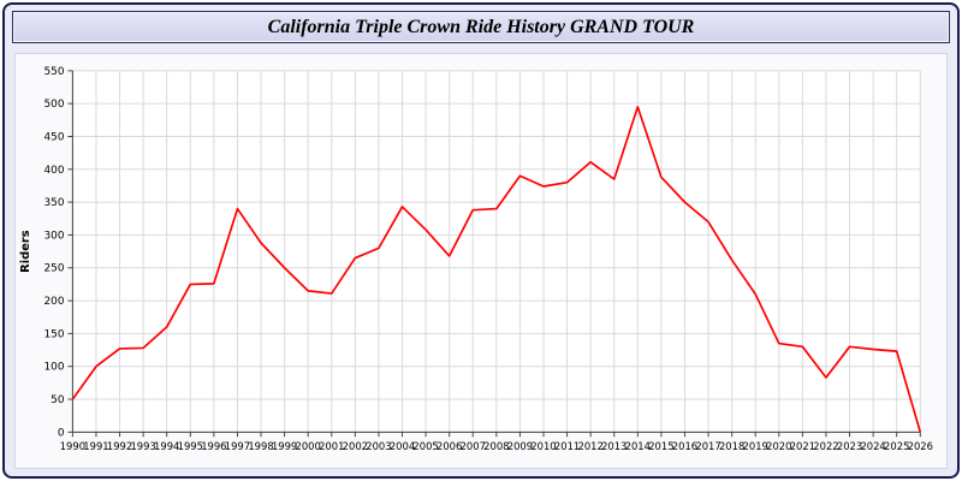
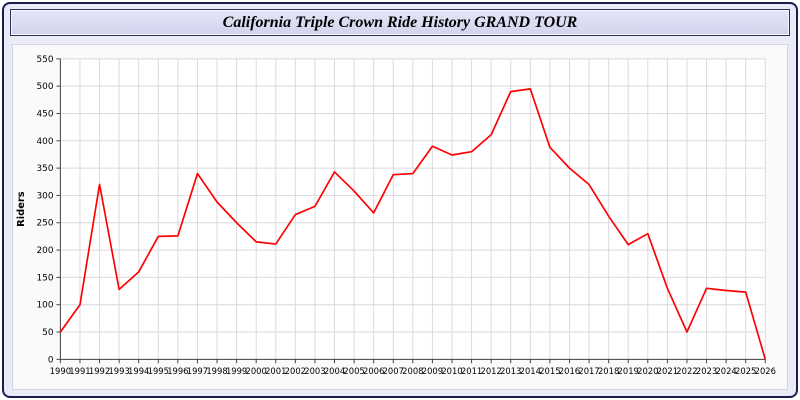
1992: 130 -> 320
2013: 380 -> 490
2020: 140 -> 230
2022: 80 -> 50
